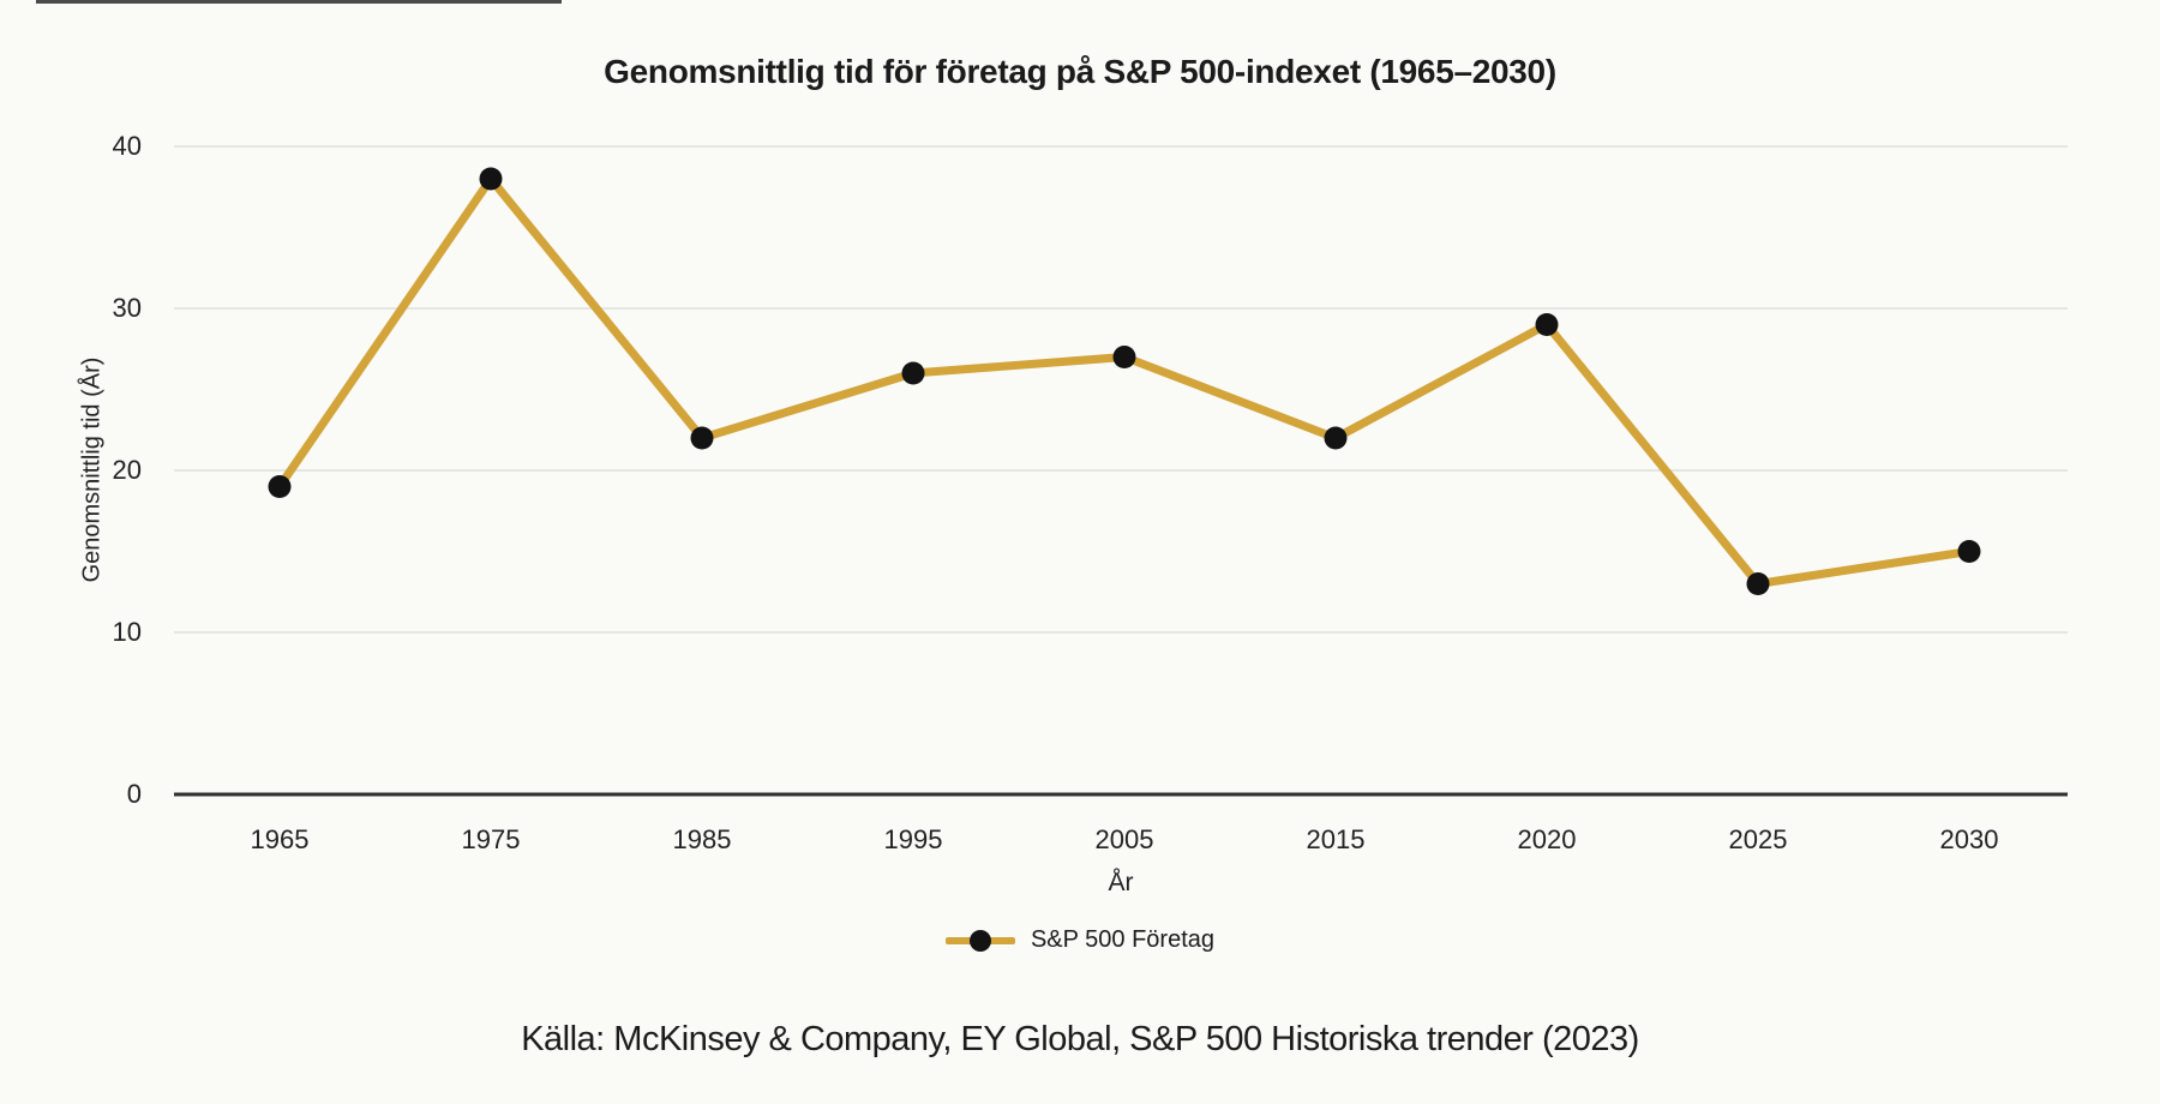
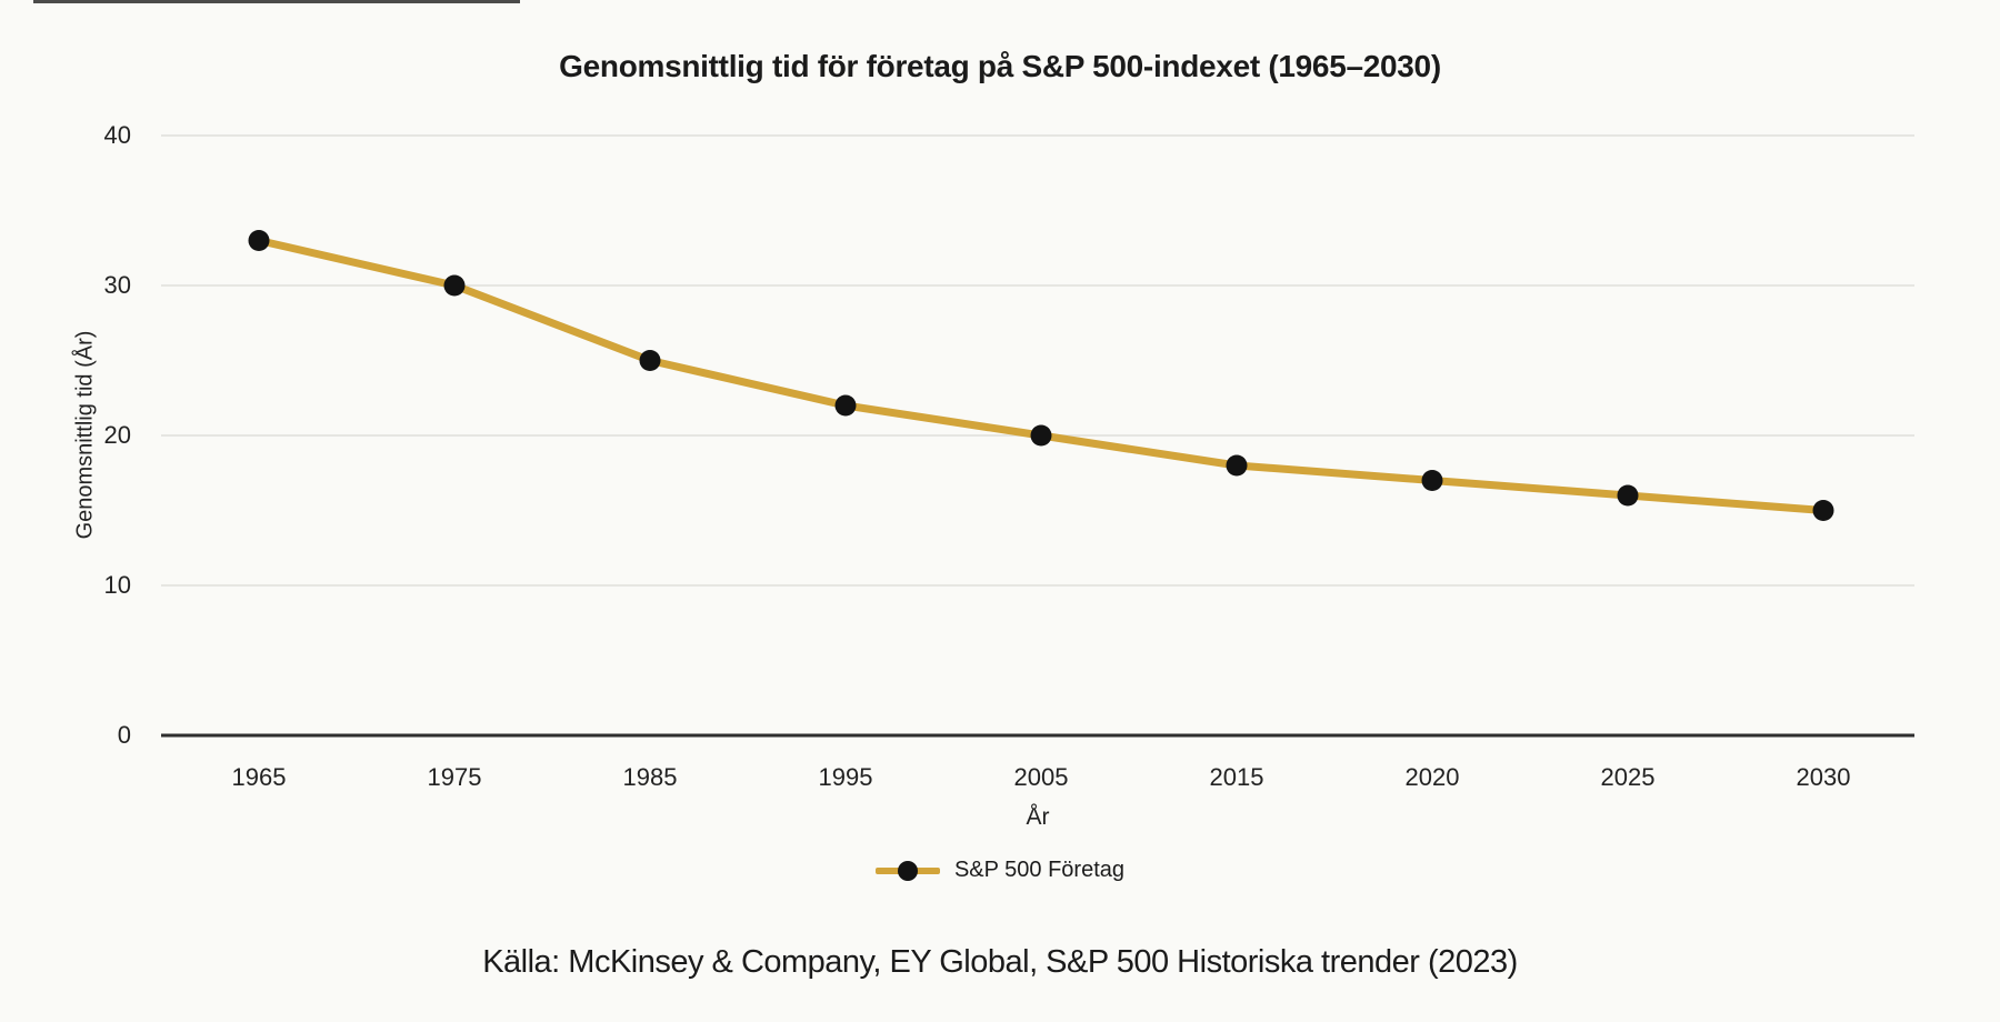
1965: 19 -> 33
1975: 38 -> 30
1985: 22 -> 25
1995: 26 -> 22
2005: 27 -> 20
2015: 22 -> 18
2020: 29 -> 17
2025: 13 -> 16
